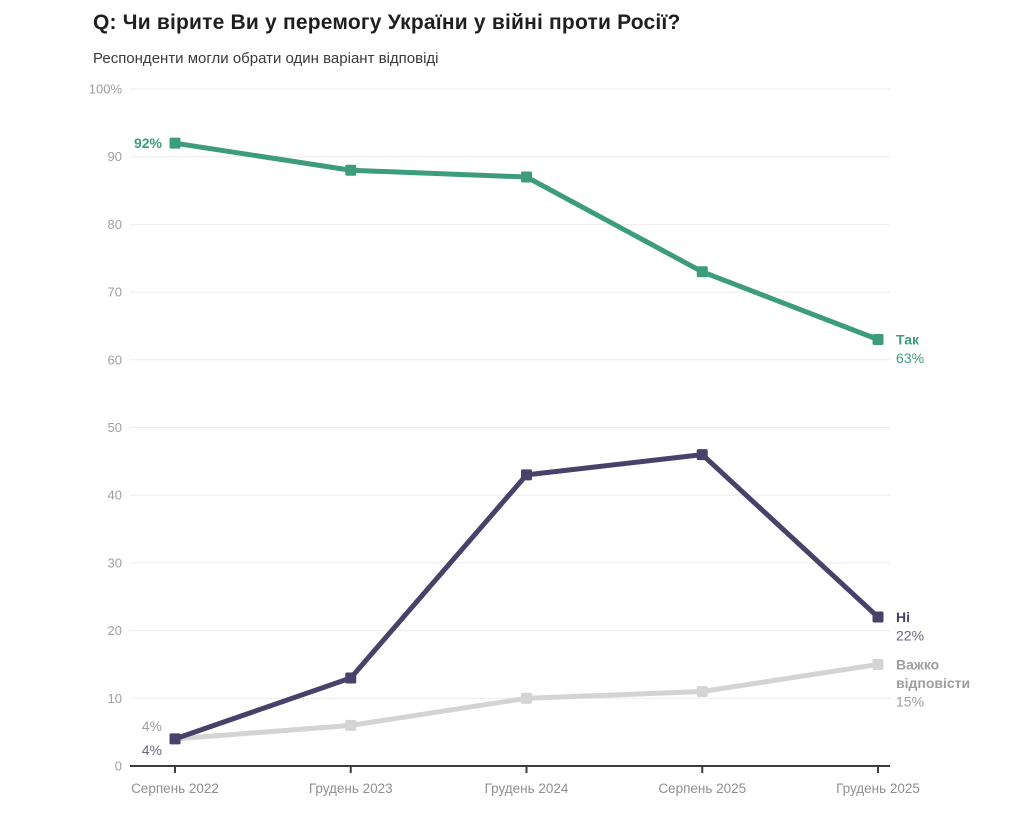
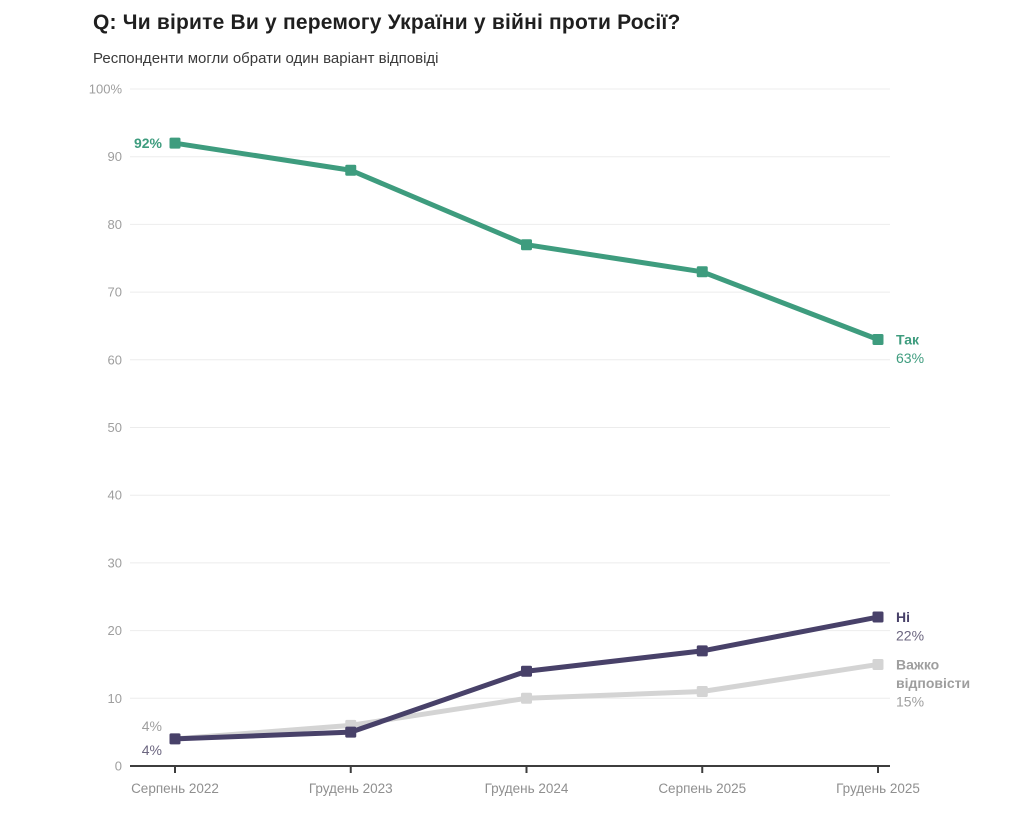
Ні/Грудень 2023: 13% -> 5%
Так/Грудень 2024: 87% -> 77%
Ні/Грудень 2024: 43% -> 14%
Ні/Серпень 2025: 46% -> 17%
